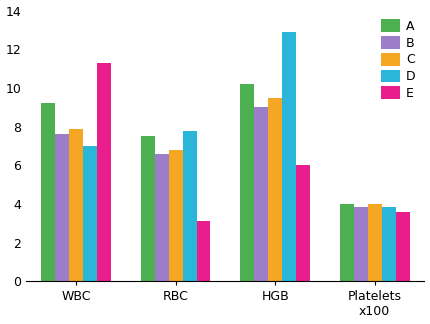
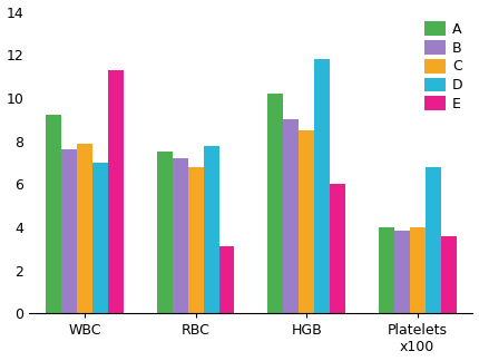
B/RBC: 6.6 -> 7.2
C/HGB: 9.5 -> 8.5
D/HGB: 12.9 -> 11.8
D/Platelets x100: 3.9 -> 6.8
